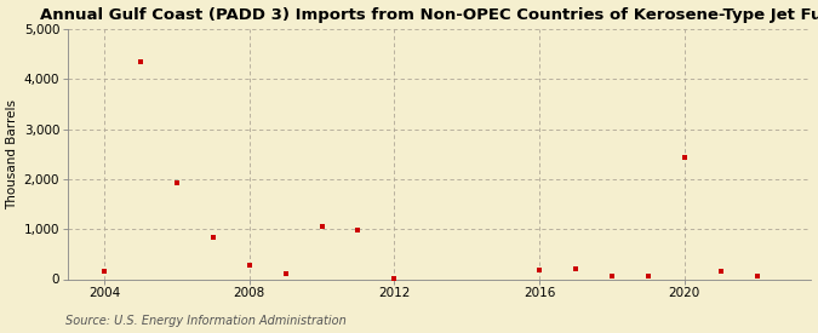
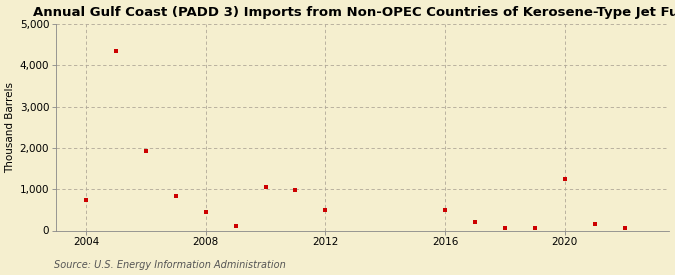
2004: 150 -> 750
2008: 280 -> 450
2012: 20 -> 500
2016: 180 -> 500
2020: 2,430 -> 1,250
